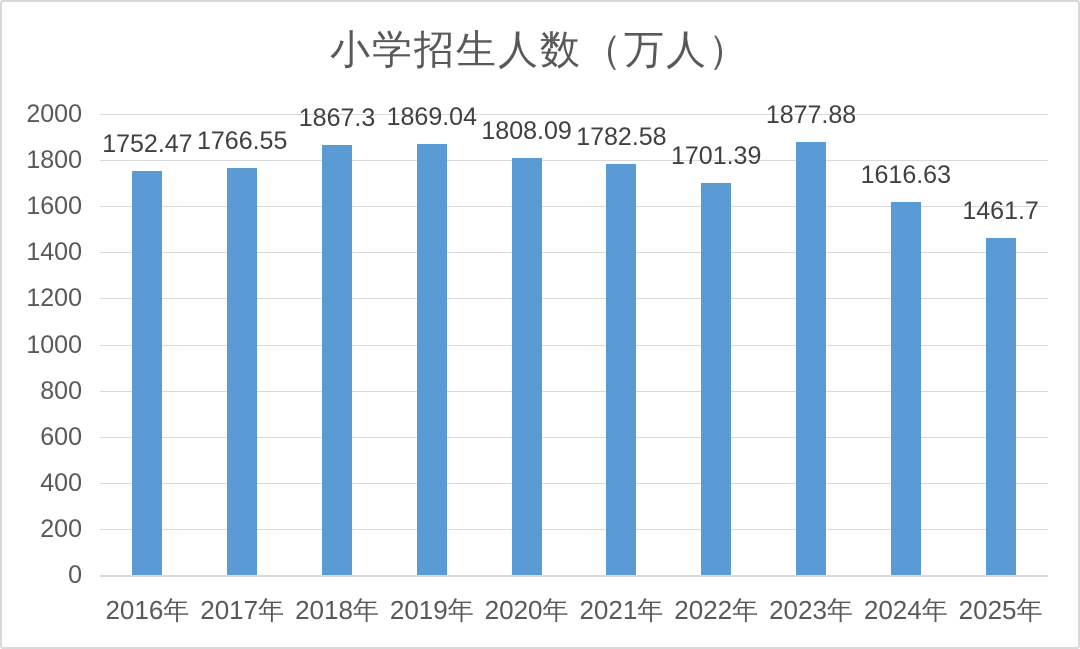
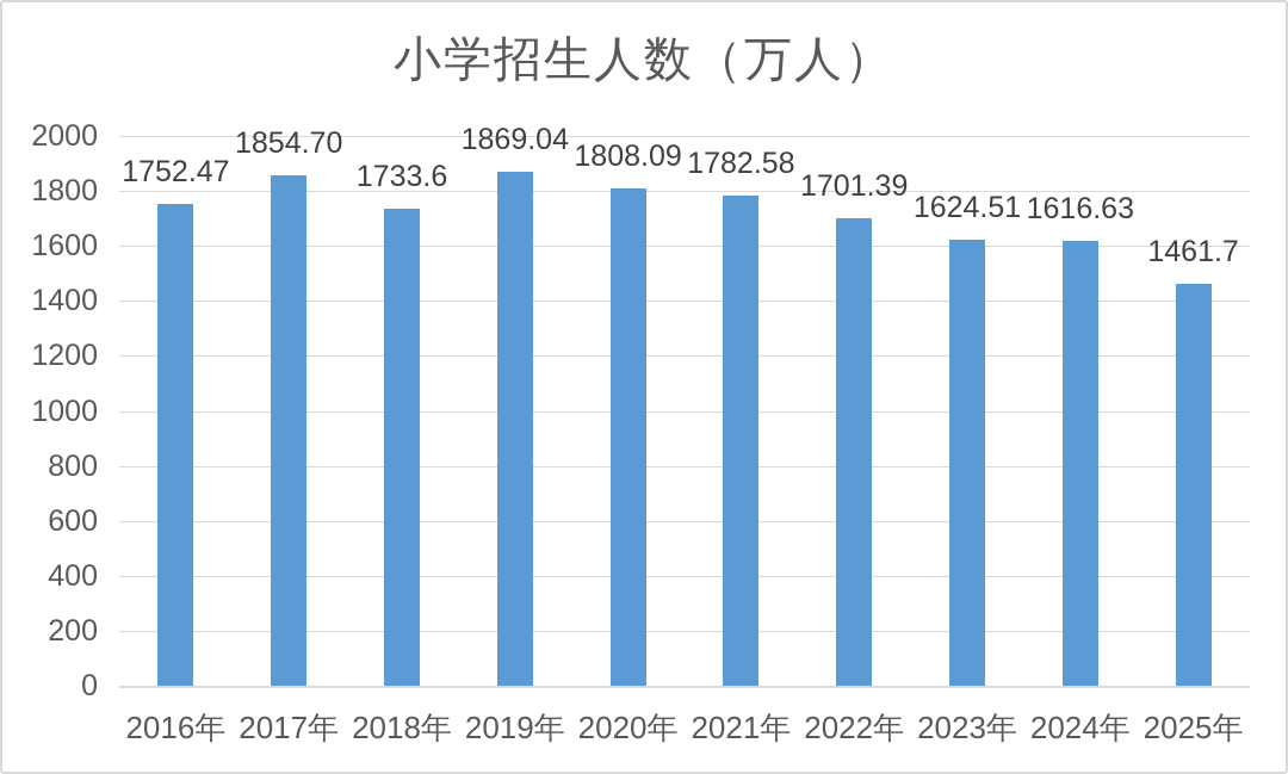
2017年: 1766.55 -> 1854.70
2018年: 1867.3 -> 1733.6
2023年: 1877.88 -> 1624.51
